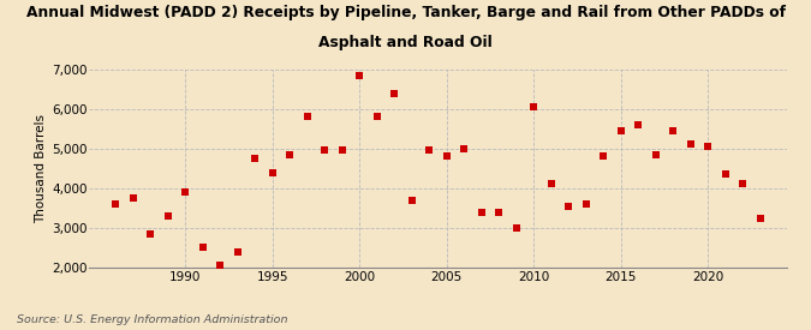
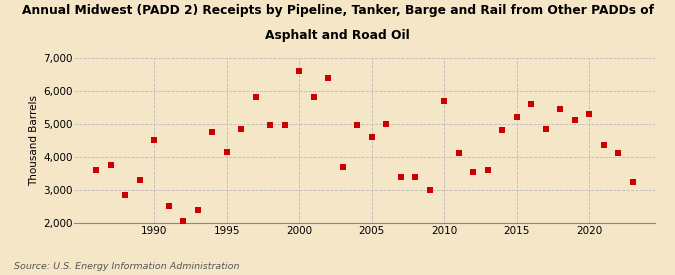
1990: 3,900 -> 4,500
1995: 4,400 -> 4,150
2000: 6,850 -> 6,600
2005: 4,800 -> 4,600
2010: 6,050 -> 5,700
2015: 5,450 -> 5,200
2020: 5,050 -> 5,300
